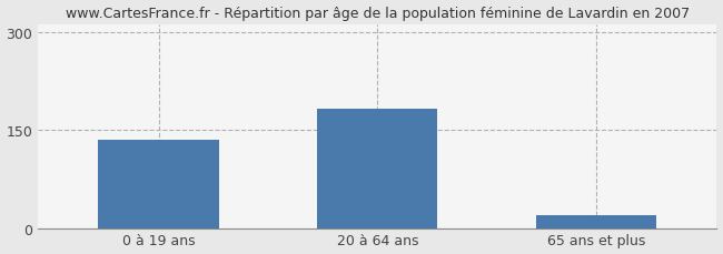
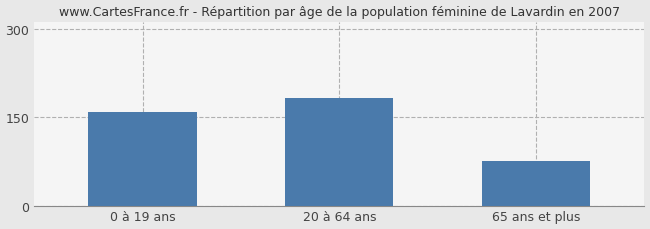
0 à 19 ans: 135 -> 158
65 ans et plus: 20 -> 76
